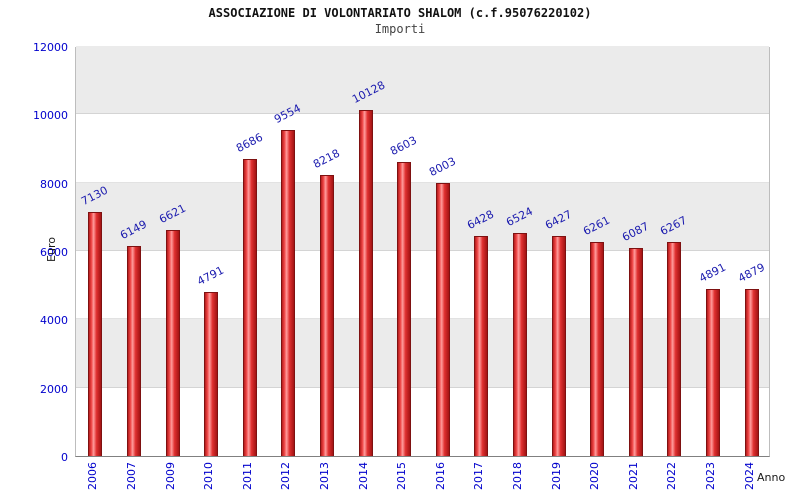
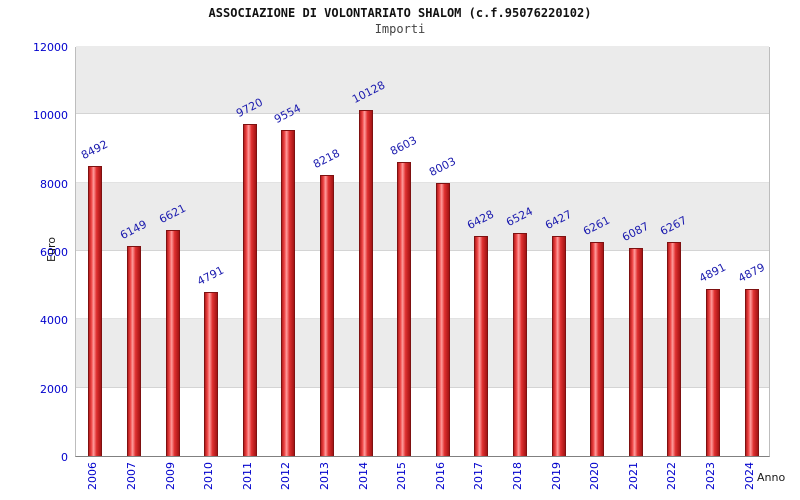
2006: 7130 -> 8492
2011: 8686 -> 9720
